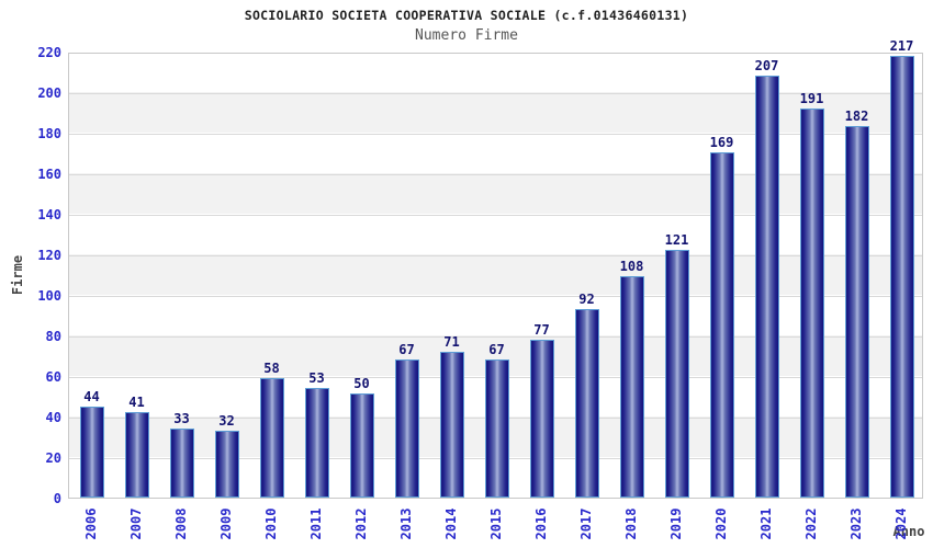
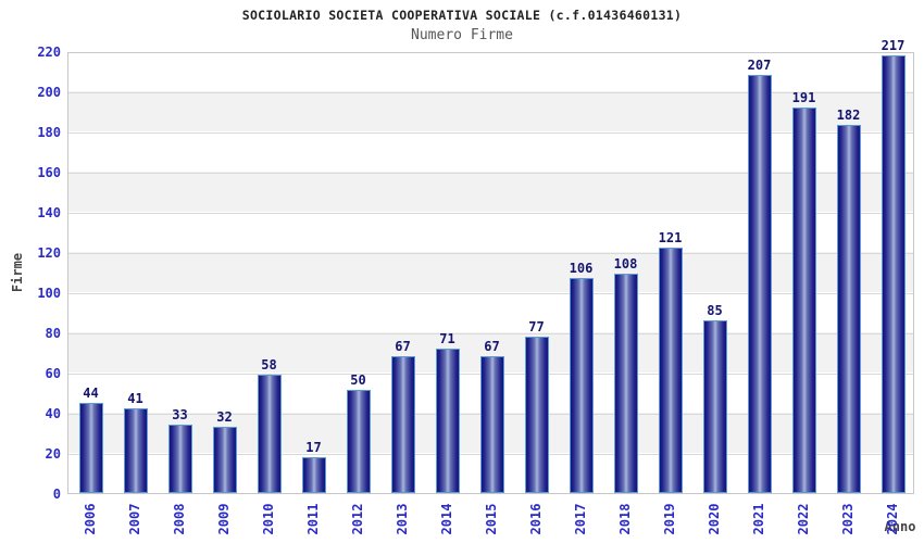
2011: 53 -> 17
2017: 92 -> 106
2020: 169 -> 85
